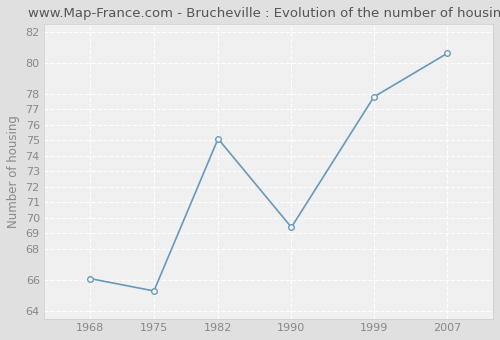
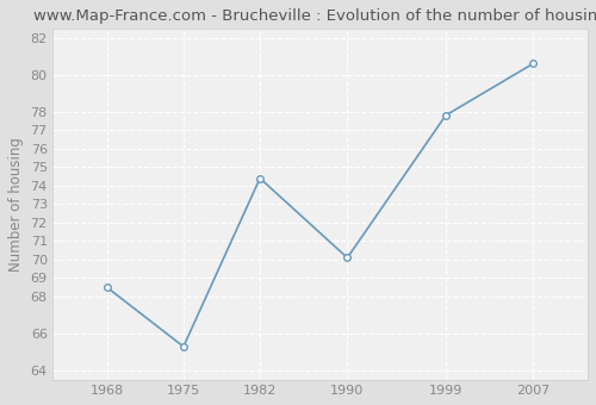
1968: 66.1 -> 68.5
1982: 75.1 -> 74.4
1990: 69.4 -> 70.1
